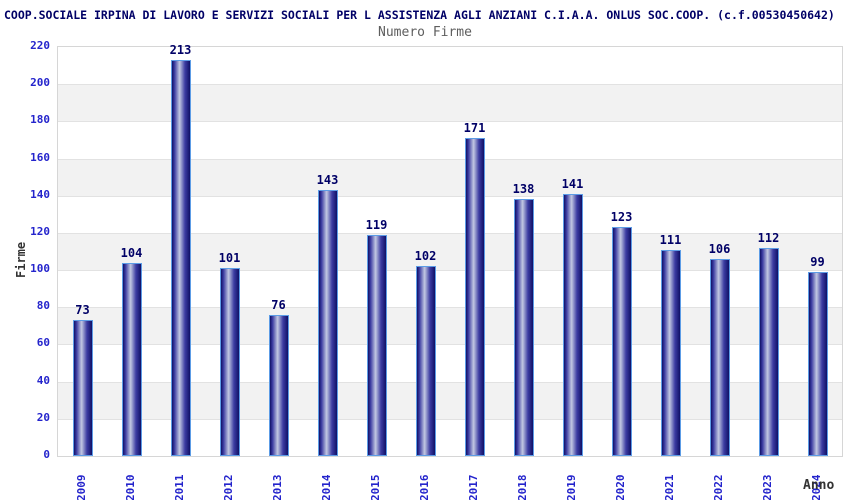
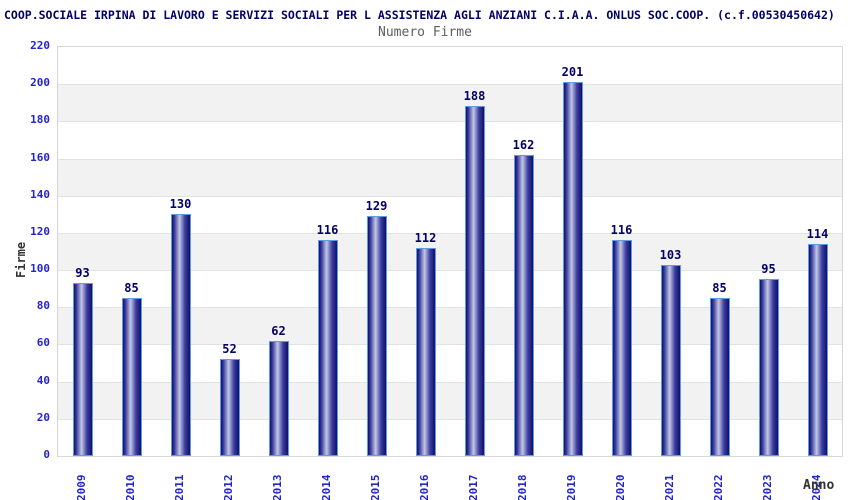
2009: 73 -> 93
2010: 104 -> 85
2011: 213 -> 130
2012: 101 -> 52
2013: 76 -> 62
2014: 143 -> 116
2015: 119 -> 129
2016: 102 -> 112
2017: 171 -> 188
2018: 138 -> 162
2019: 141 -> 201
2020: 123 -> 116
2021: 111 -> 103
2022: 106 -> 85
2023: 112 -> 95
2024: 99 -> 114
